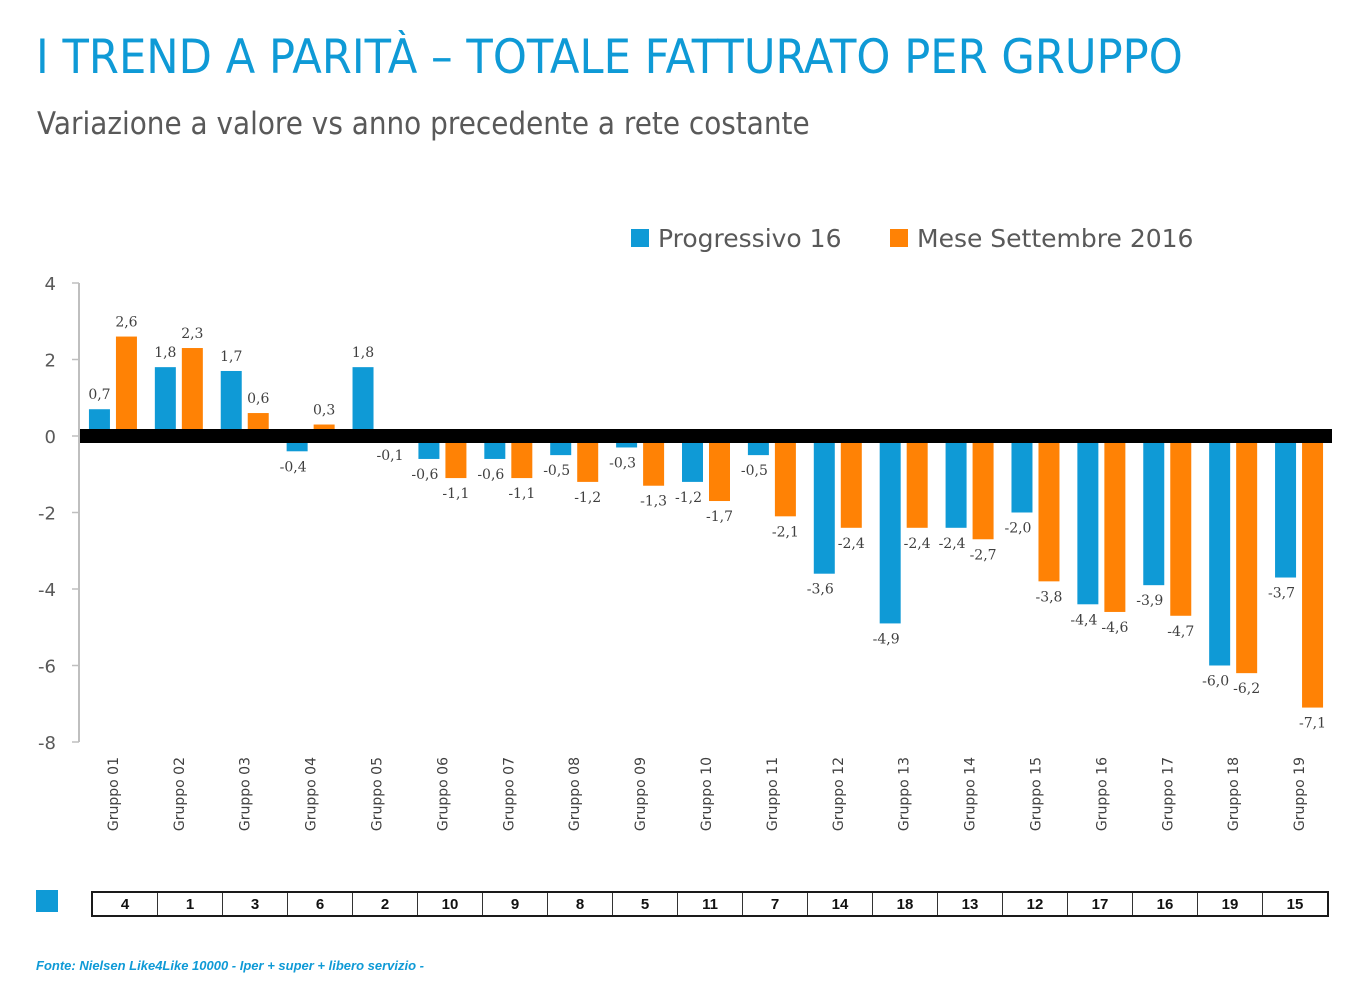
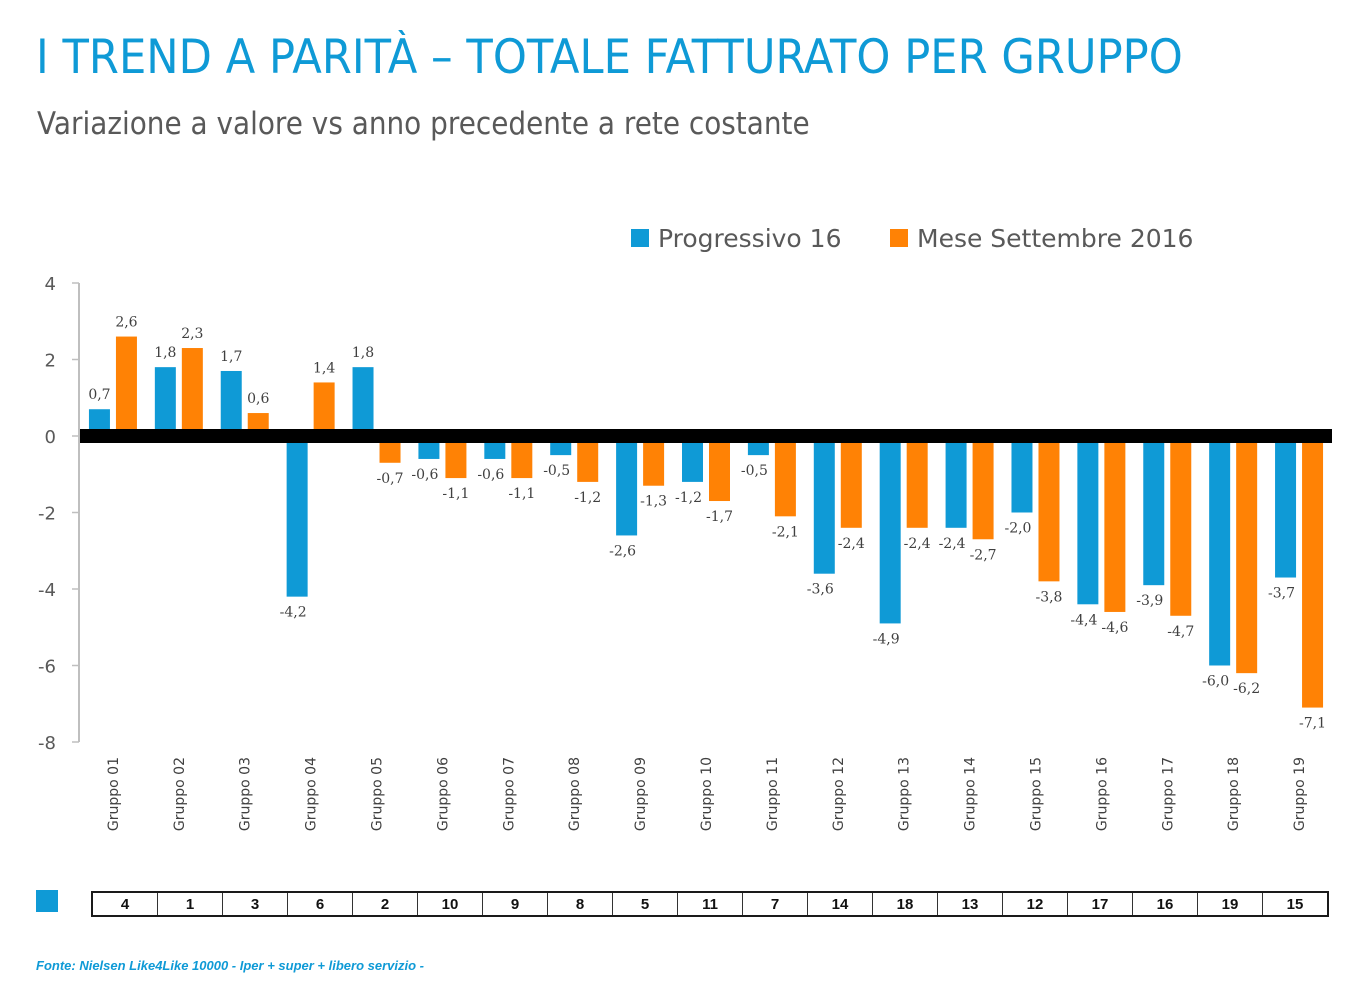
Progressivo 16/Gruppo 04: -0,4 -> -4,2
Mese Settembre 2016/Gruppo 04: 0,3 -> 1,4
Mese Settembre 2016/Gruppo 05: -0,1 -> -0,7
Progressivo 16/Gruppo 09: -0,3 -> -2,6
